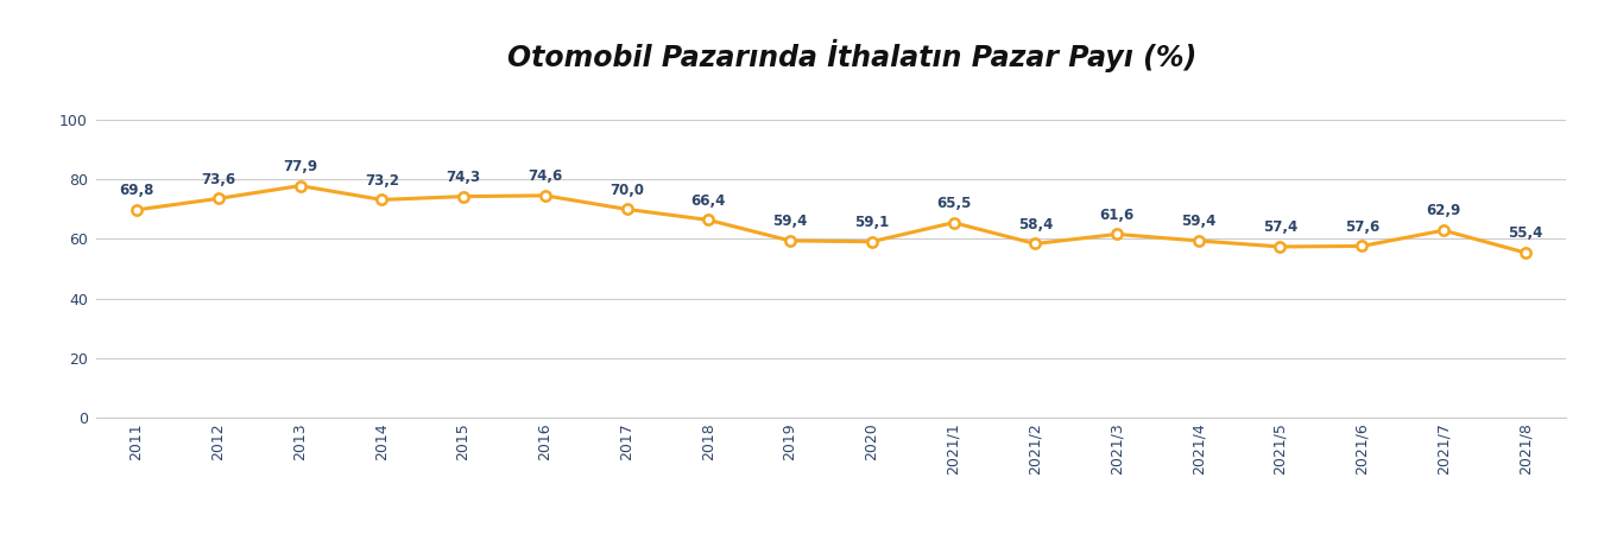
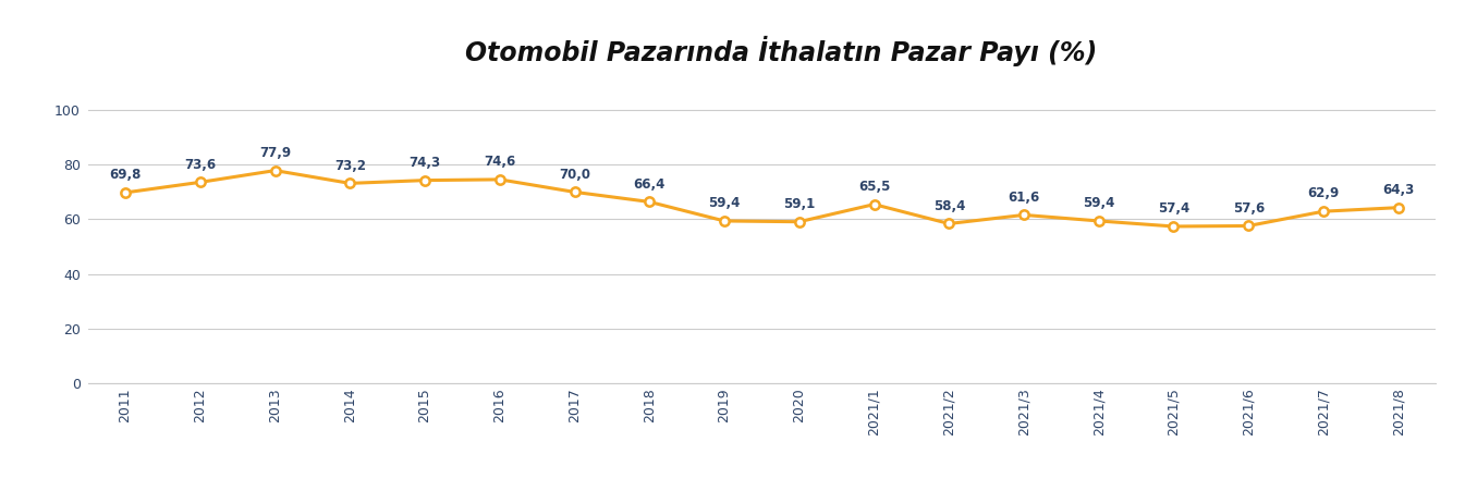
2021/8: 55,4 -> 64,3
